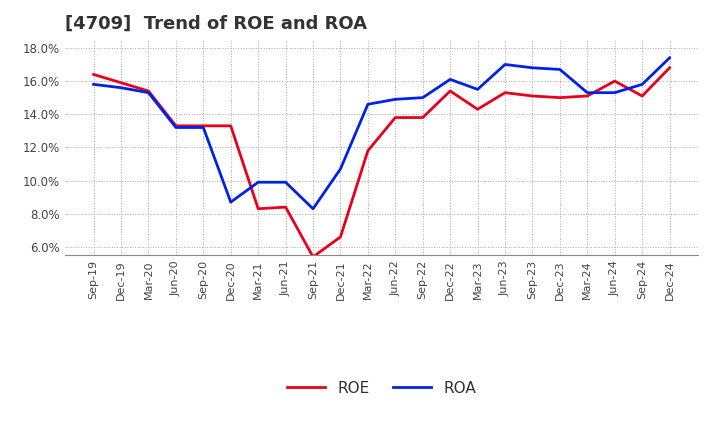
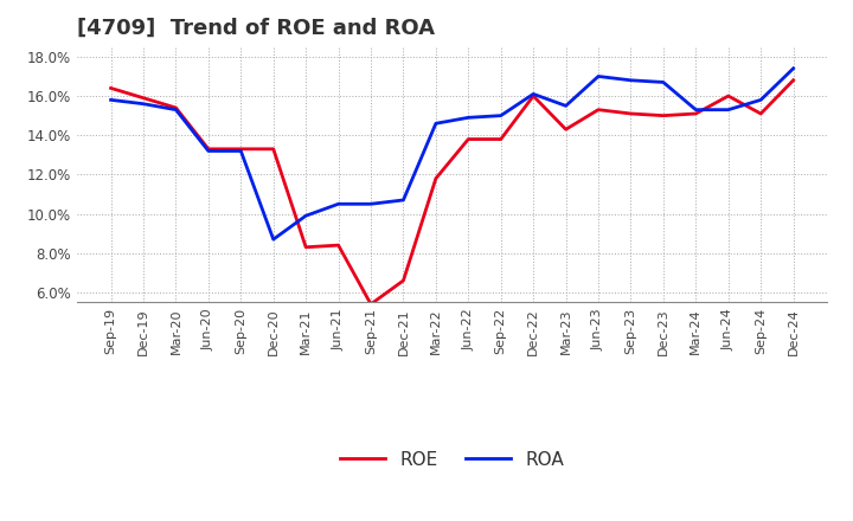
ROA/Jun-21: 9.9% -> 10.5%
ROA/Sep-21: 8.3% -> 10.5%
ROE/Dec-22: 15.4% -> 16.0%
